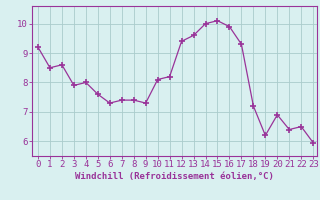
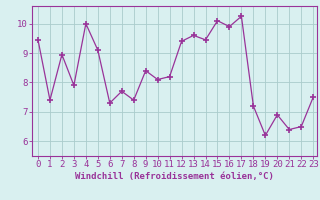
0: 9.20 -> 9.45
1: 8.50 -> 7.40
2: 8.60 -> 8.95
4: 8.00 -> 10.00
5: 7.60 -> 9.10
7: 7.40 -> 7.70
9: 7.30 -> 8.40
14: 10.00 -> 9.45
17: 9.30 -> 10.25
23: 5.95 -> 7.50
